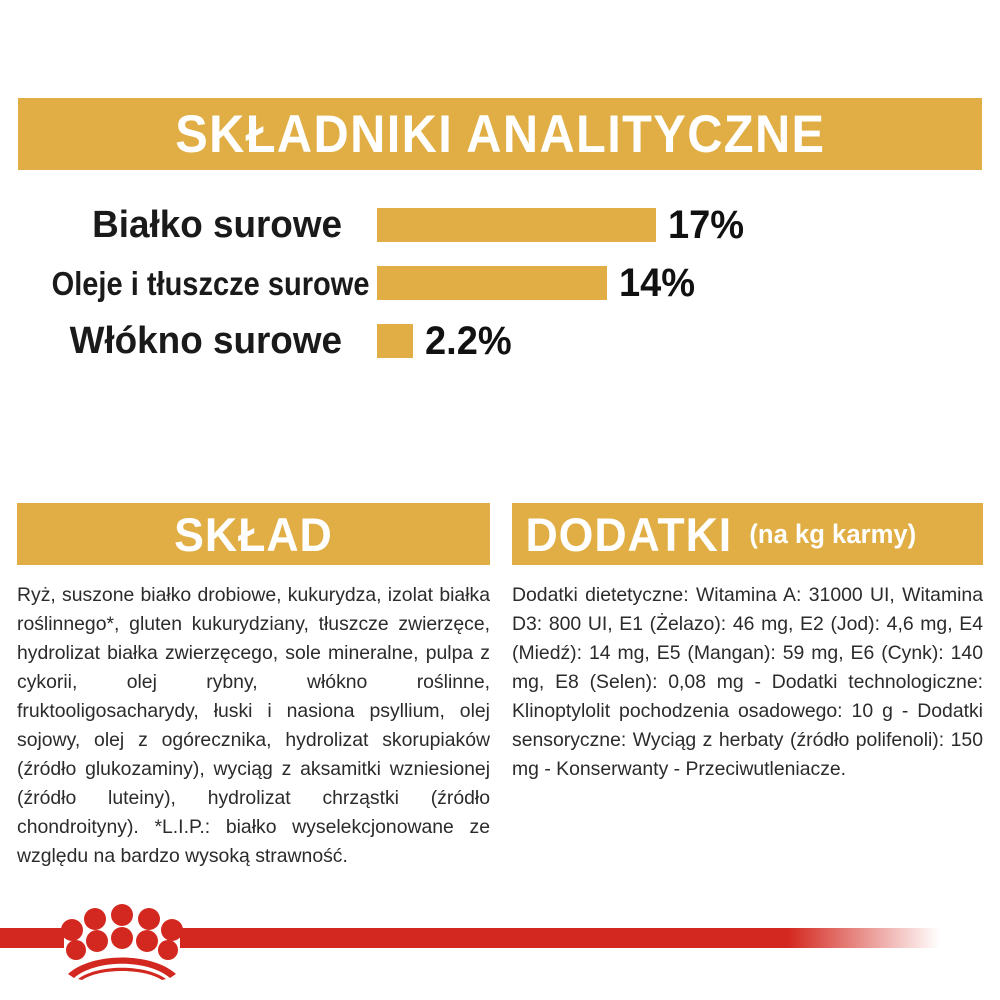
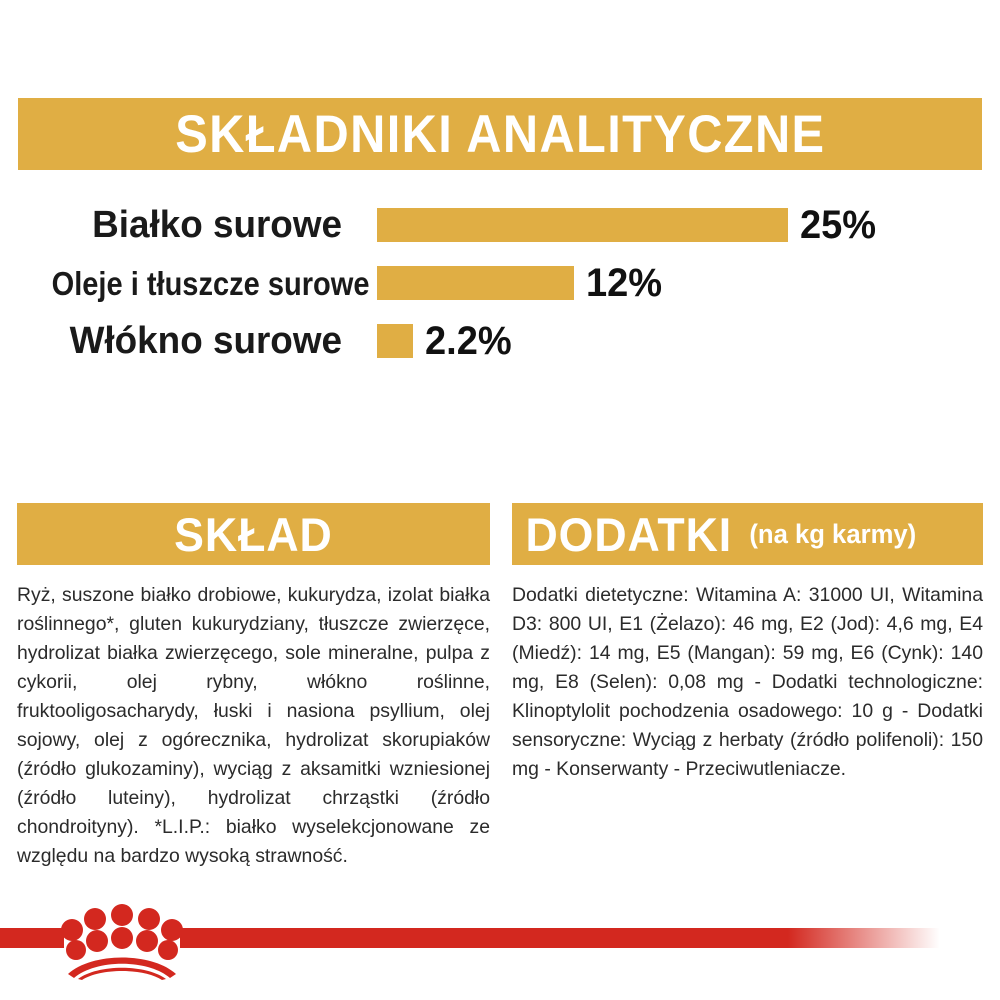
Białko surowe: 17% -> 25%
Oleje i tłuszcze surowe: 14% -> 12%
